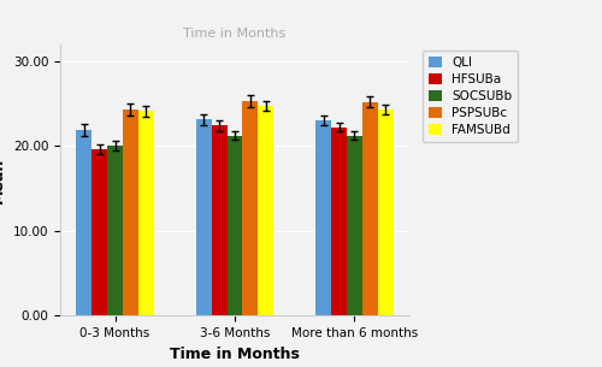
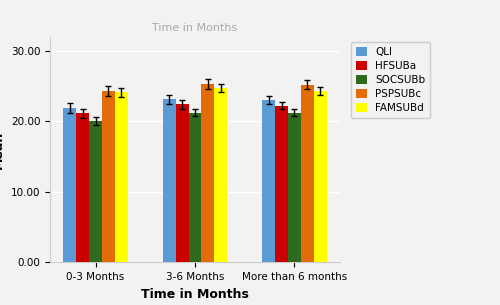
HFSUBa/0-3 Months: 19.6 -> 21.1
